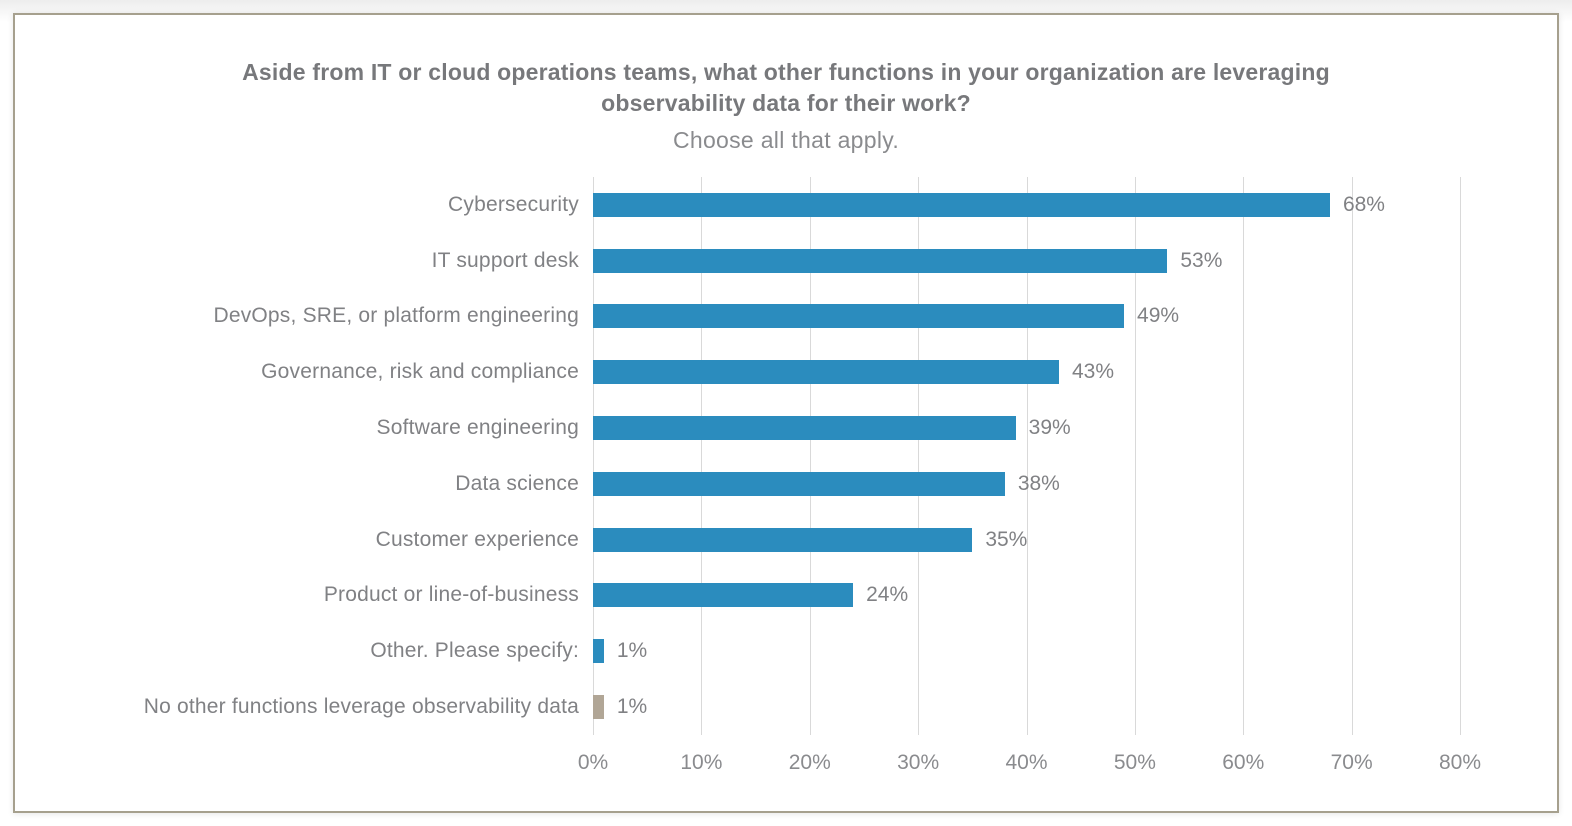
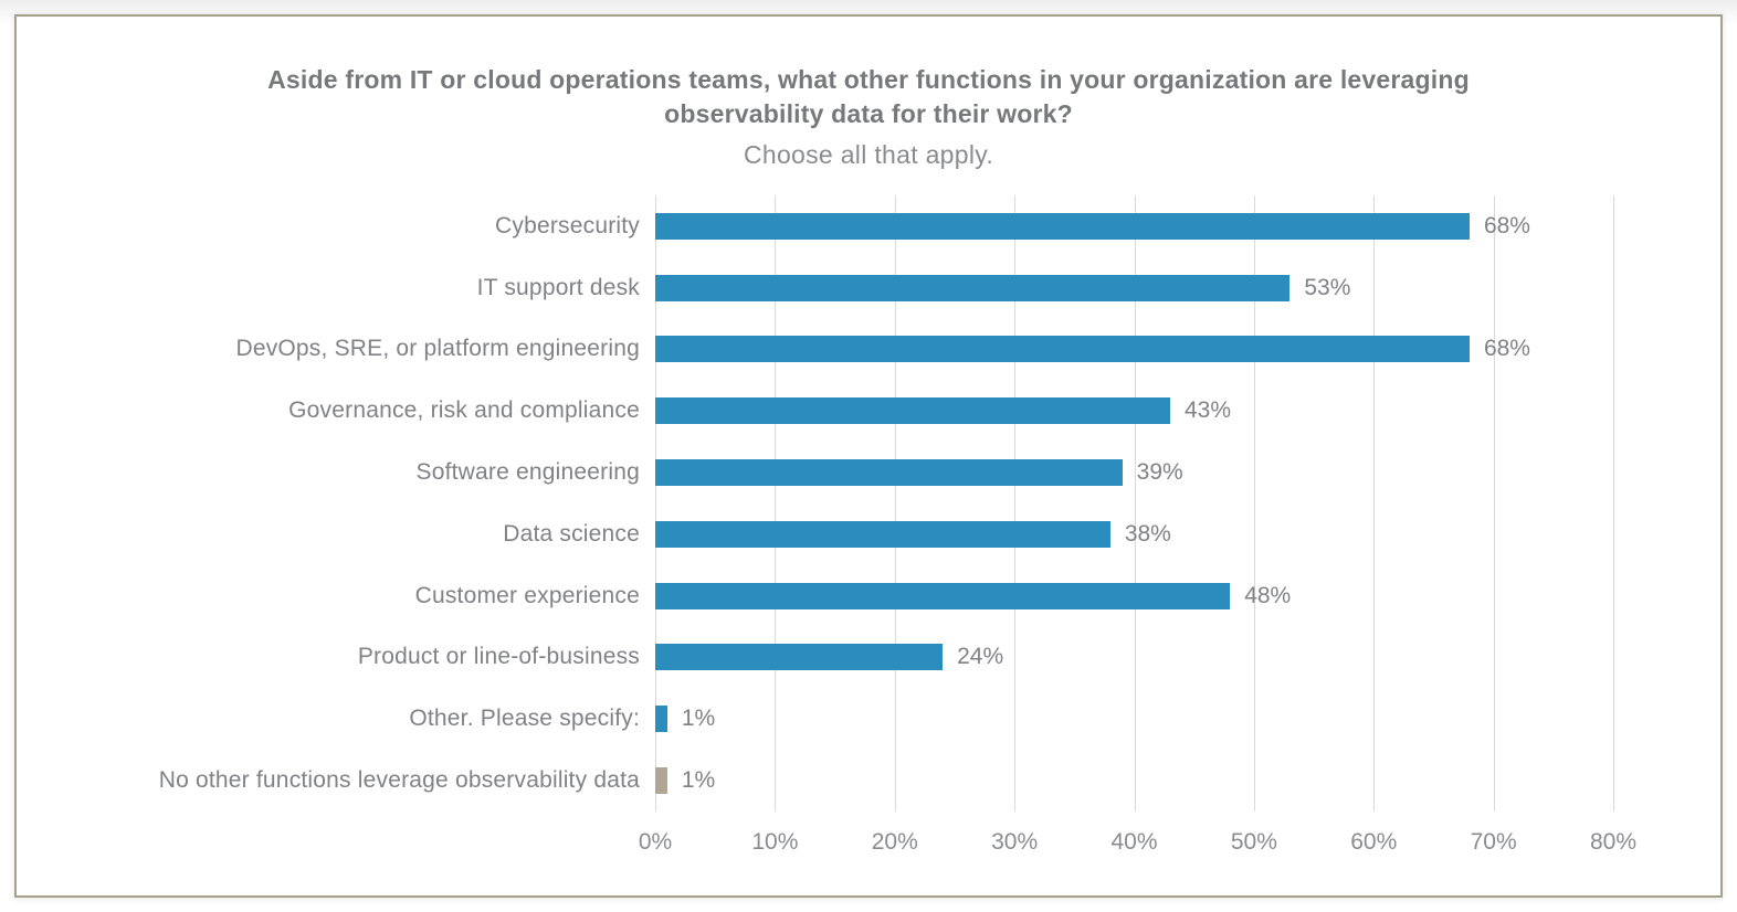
DevOps, SRE, or platform engineering: 49% -> 68%
Customer experience: 35% -> 48%
